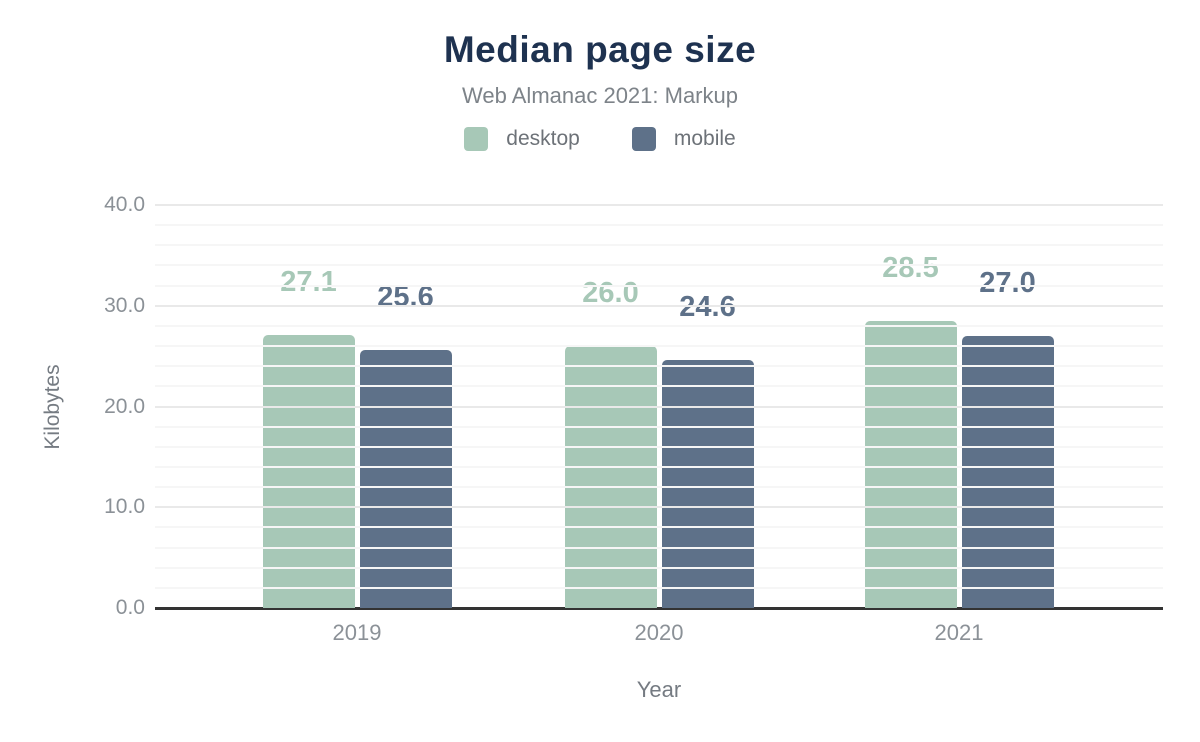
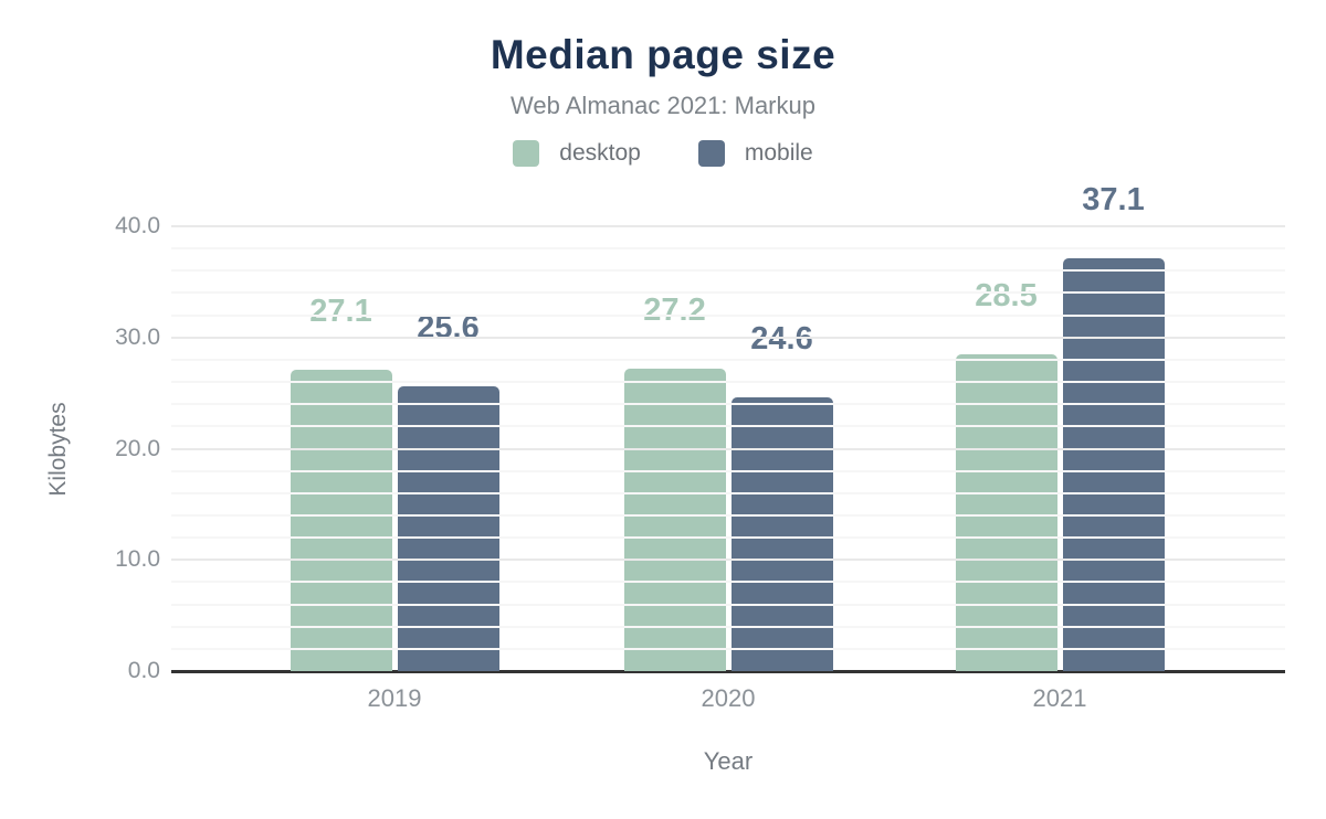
desktop/2020: 26.0 -> 27.2
mobile/2021: 27.0 -> 37.1
